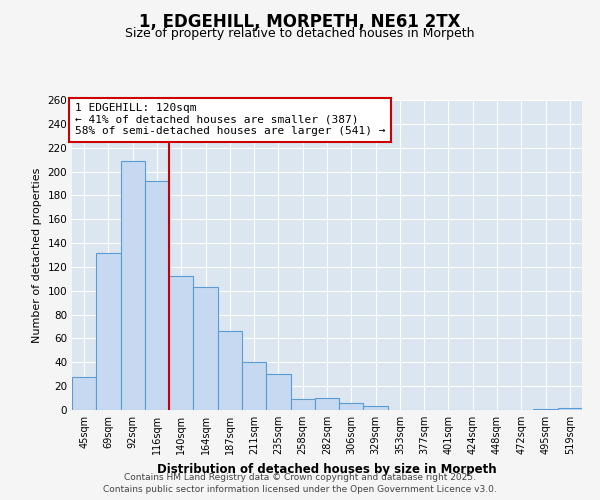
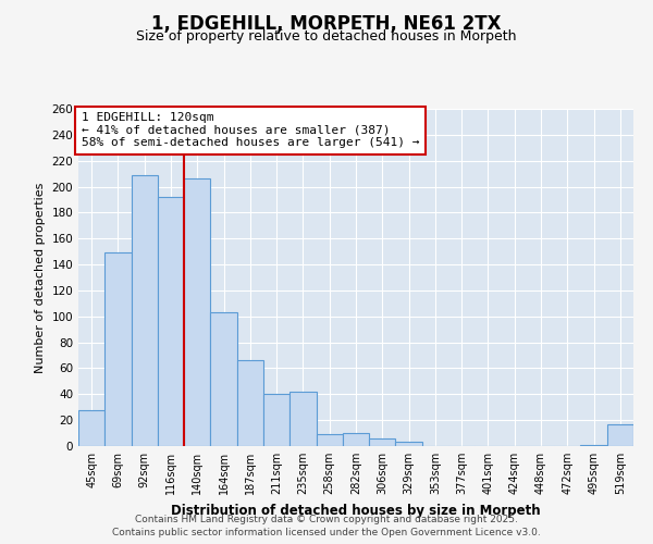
69sqm: 132 -> 149
140sqm: 112 -> 206
235sqm: 30 -> 42
519sqm: 2 -> 17
